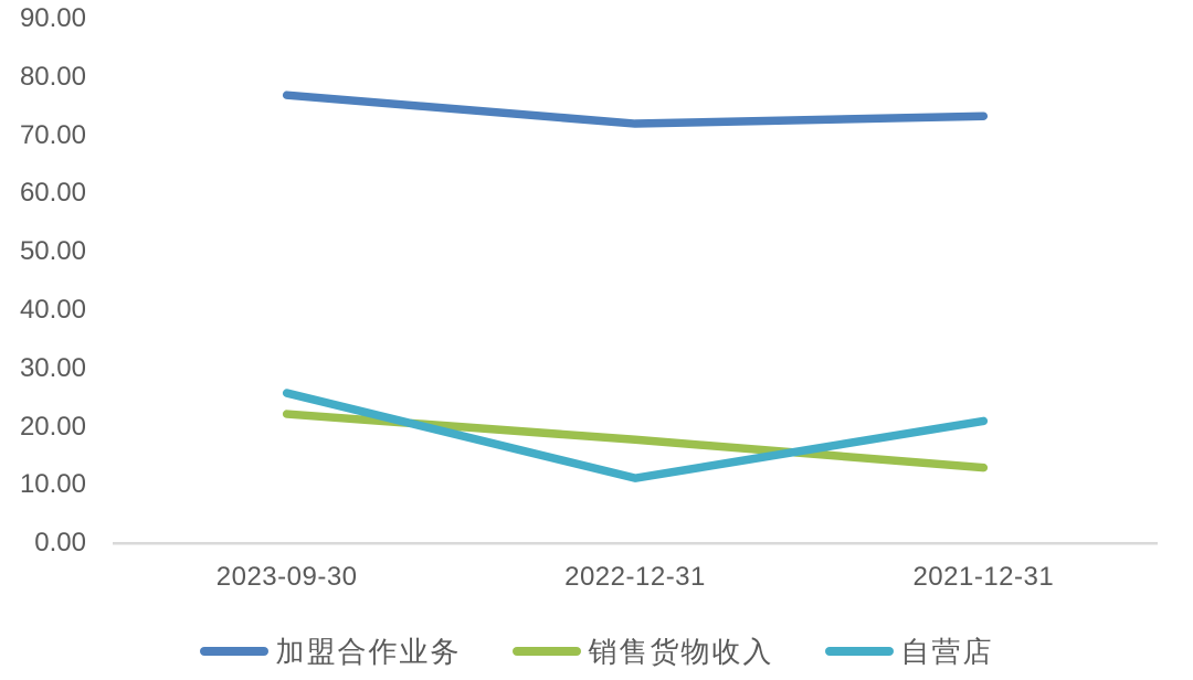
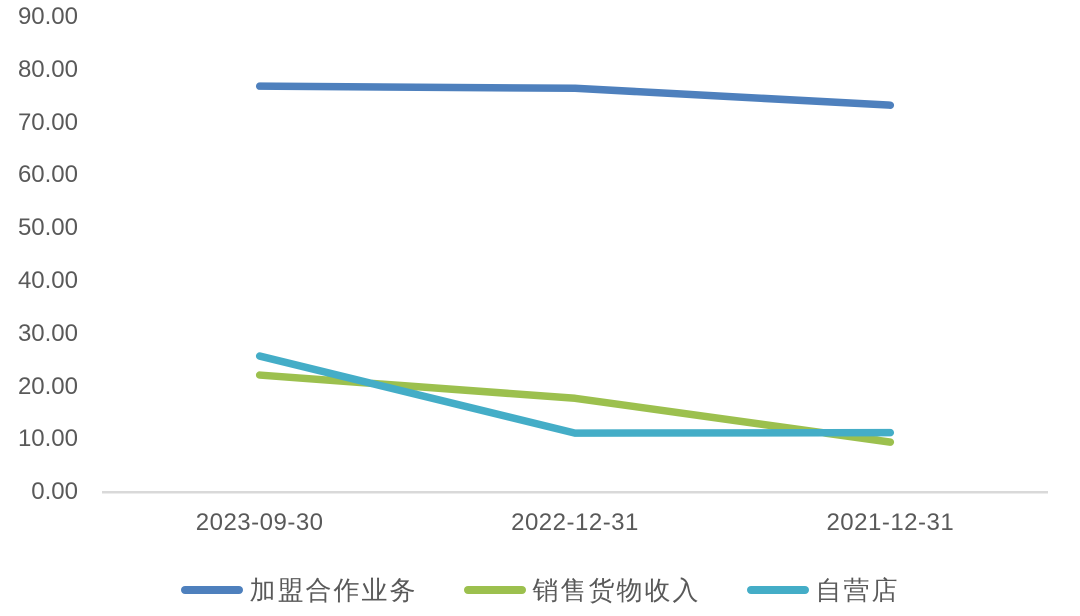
加盟合作业务/2022-12-31: 72 -> 76
销售货物收入/2021-12-31: 13 -> 10
自营店/2021-12-31: 21 -> 11
